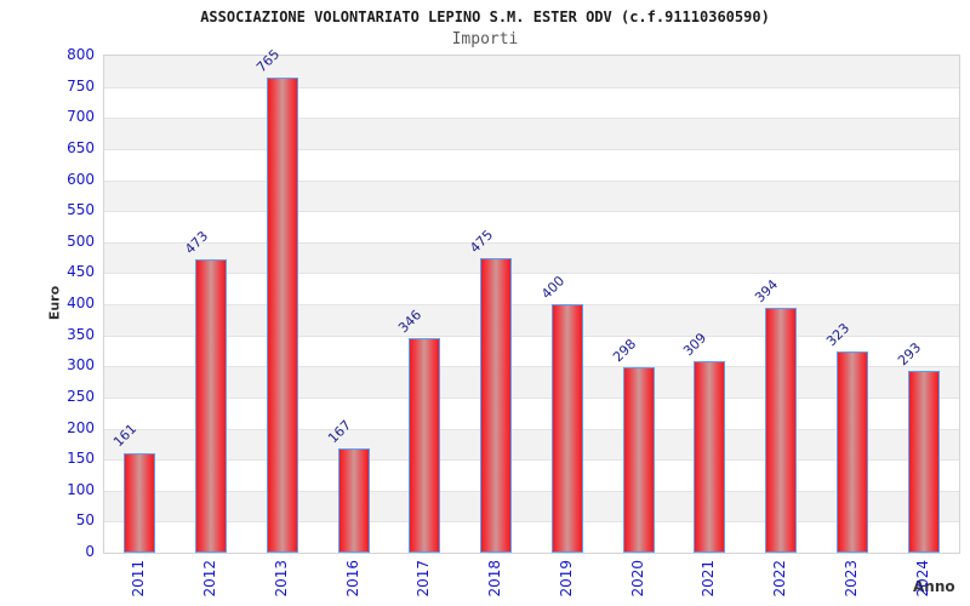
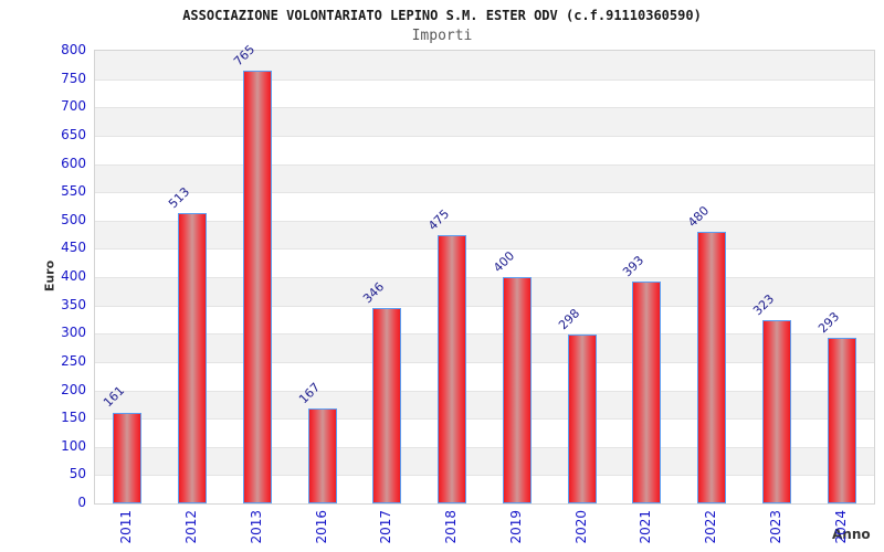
2012: 473 -> 513
2021: 309 -> 393
2022: 394 -> 480
